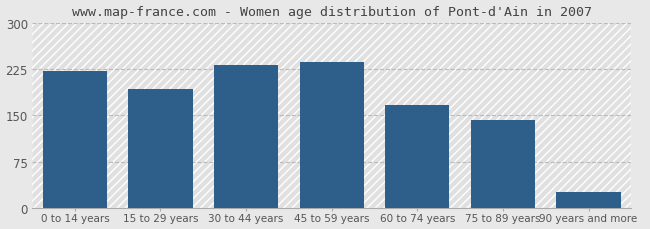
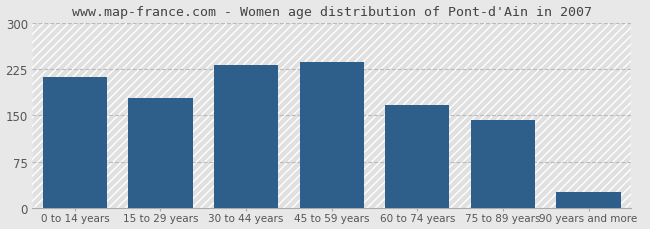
0 to 14 years: 222 -> 213
15 to 29 years: 192 -> 178
